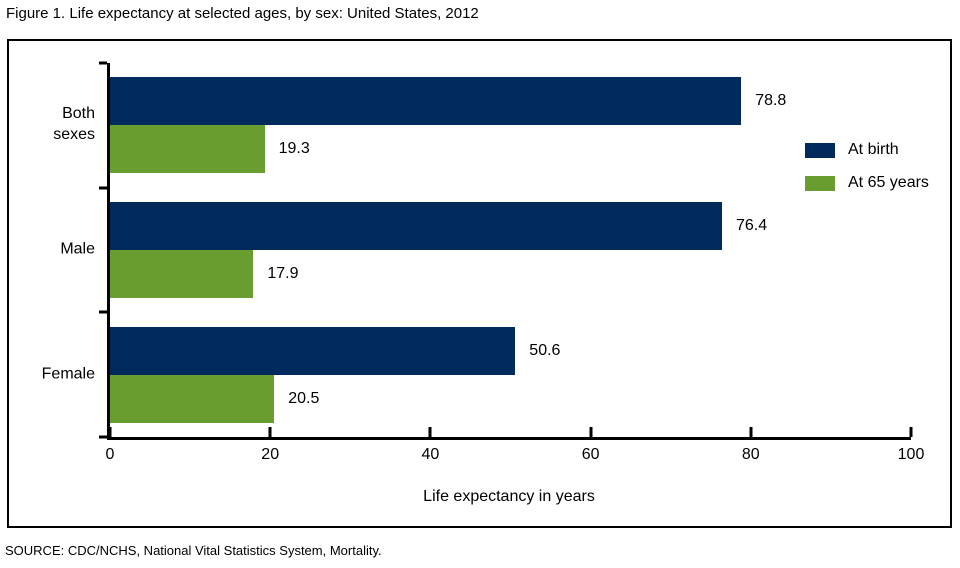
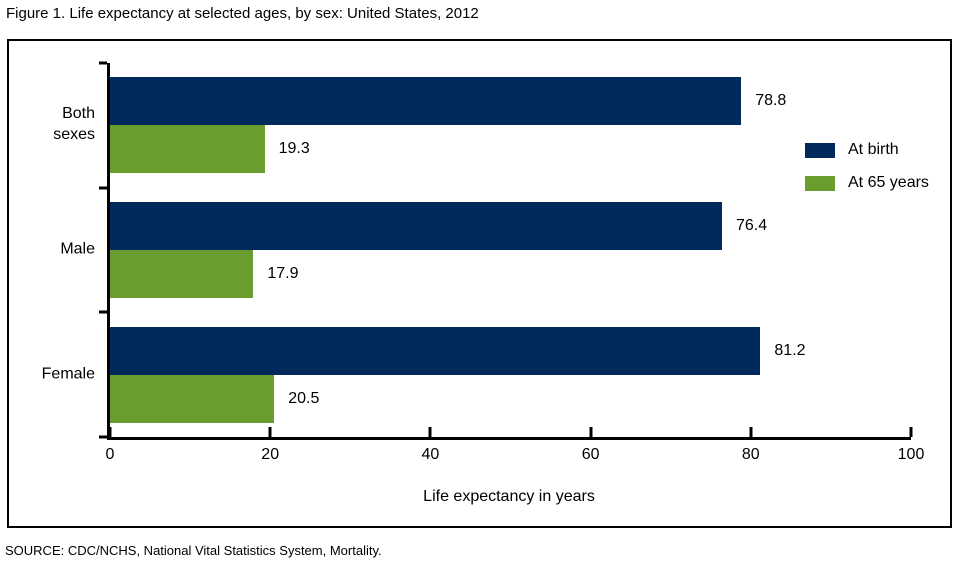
At birth/Female: 50.6 -> 81.2
